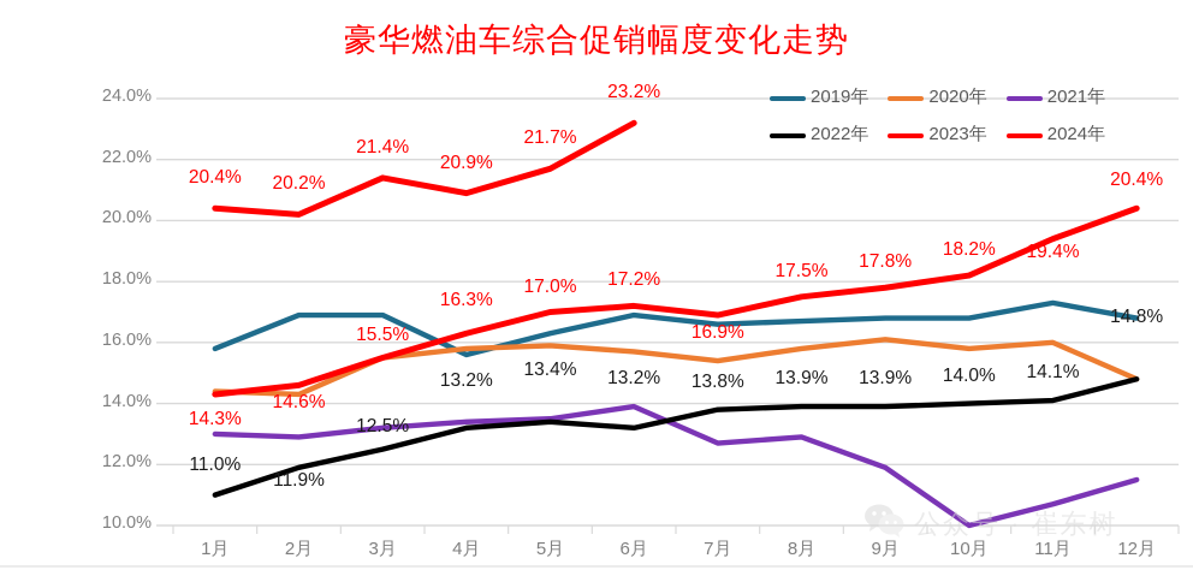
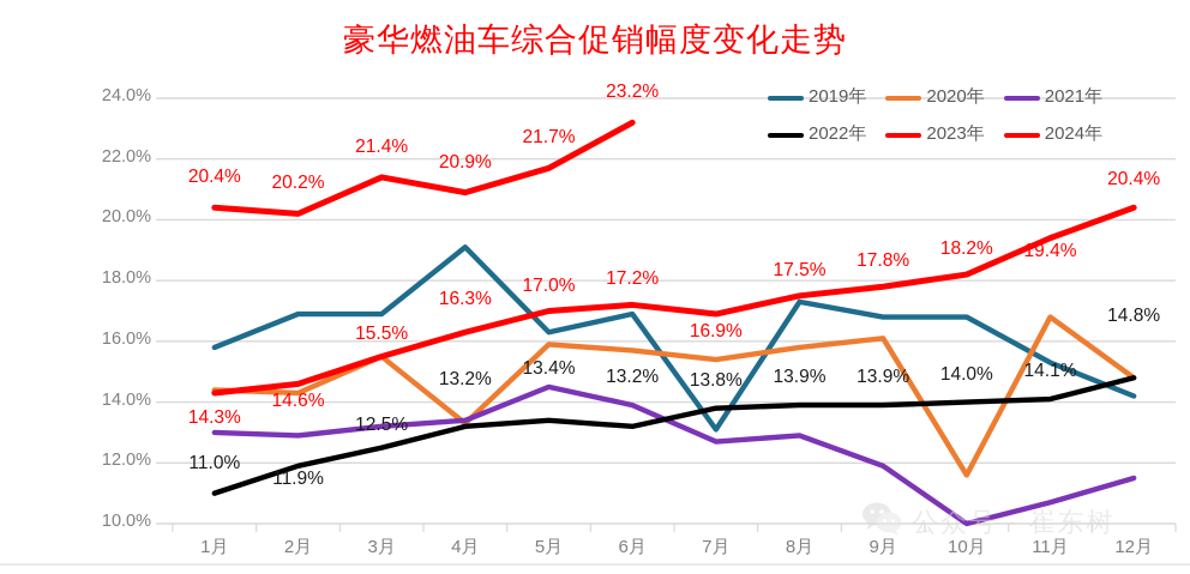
2019年/4月: 15.6% -> 19.1%
2020年/4月: 15.8% -> 13.3%
2021年/5月: 13.5% -> 14.5%
2019年/7月: 16.6% -> 13.1%
2019年/8月: 16.7% -> 17.3%
2020年/10月: 15.8% -> 11.6%
2019年/11月: 17.3% -> 15.3%
2020年/11月: 16.0% -> 16.8%
2019年/12月: 16.8% -> 14.2%
